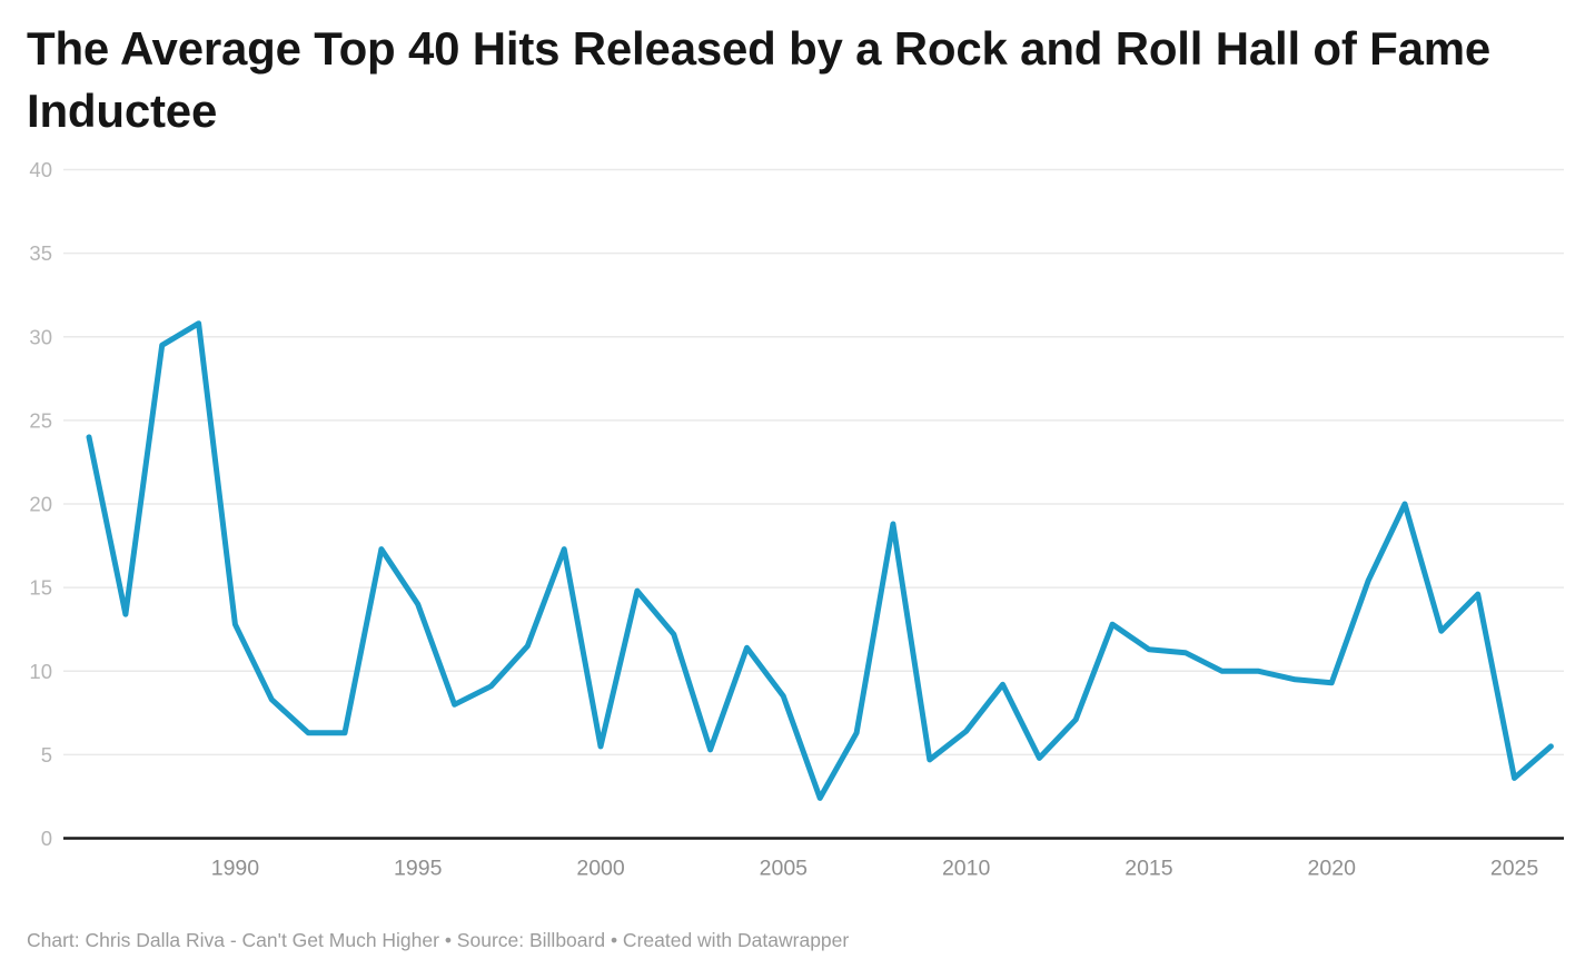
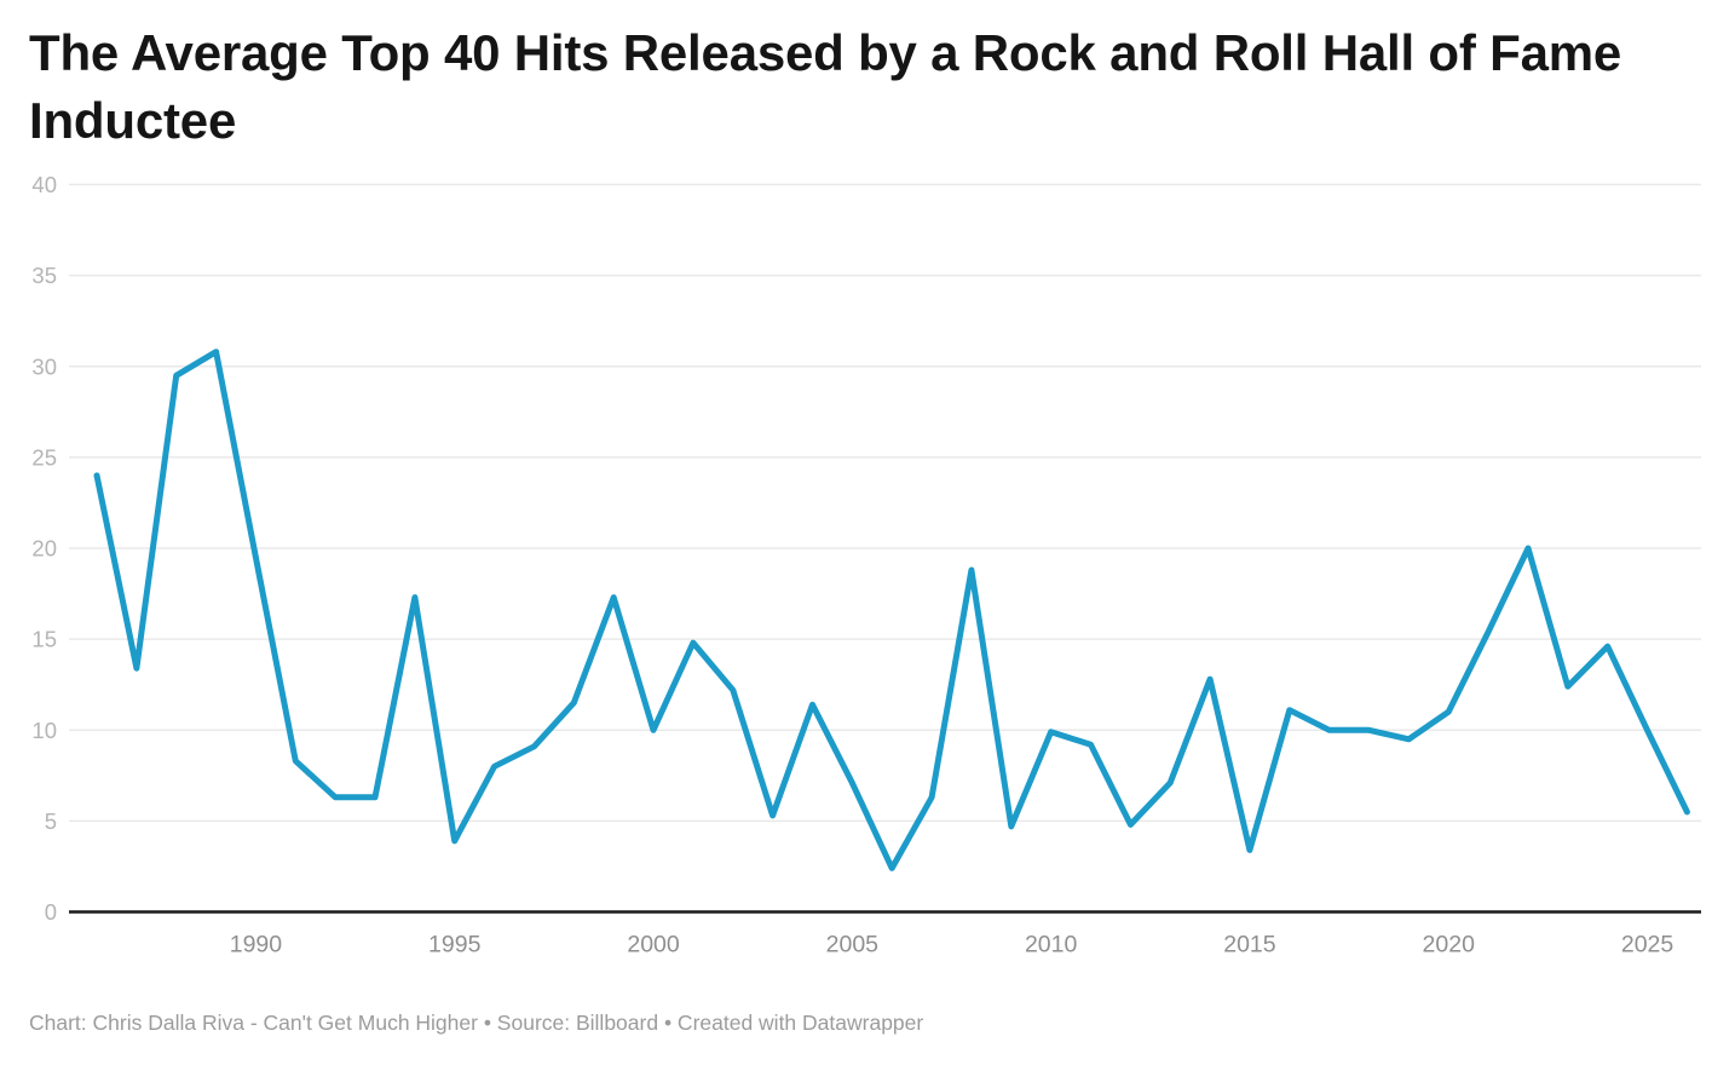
1990: 12.8 -> 19.5
1995: 14.0 -> 3.9
2000: 5.5 -> 10.0
2005: 8.5 -> 7.1
2010: 6.4 -> 9.9
2015: 11.3 -> 3.4
2020: 9.3 -> 11.0
2025: 3.6 -> 10.0
